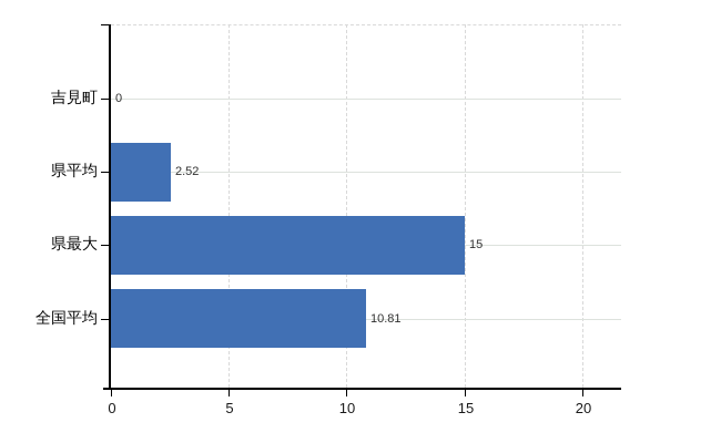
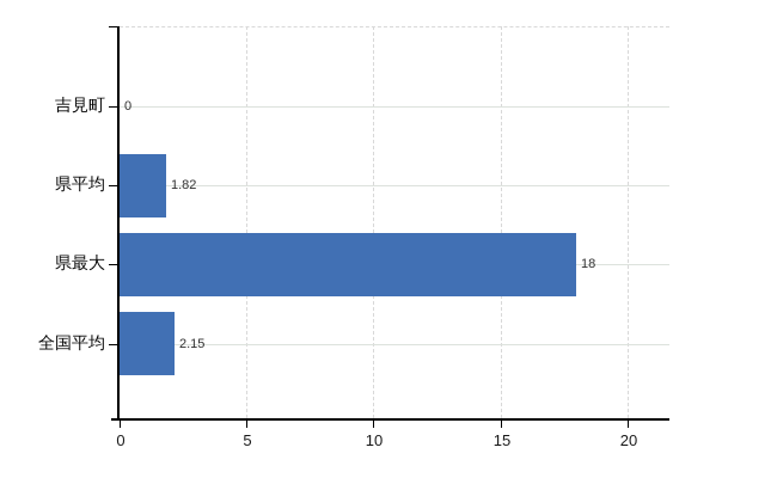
県平均: 2.52 -> 1.82
県最大: 15 -> 18
全国平均: 10.81 -> 2.15
